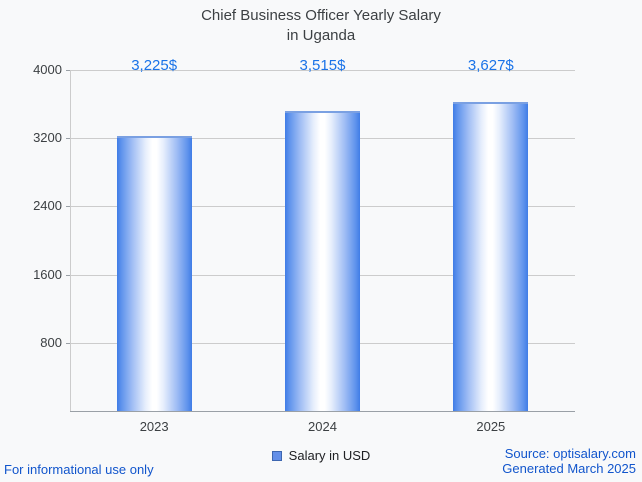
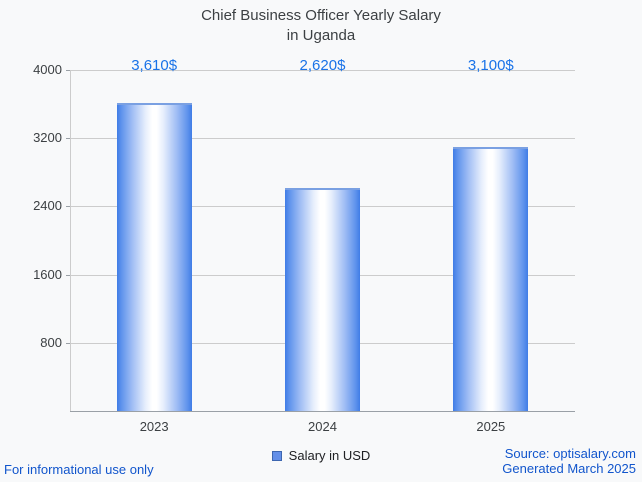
2023: 3,225 -> 3,610
2024: 3,515 -> 2,620
2025: 3,627 -> 3,100
